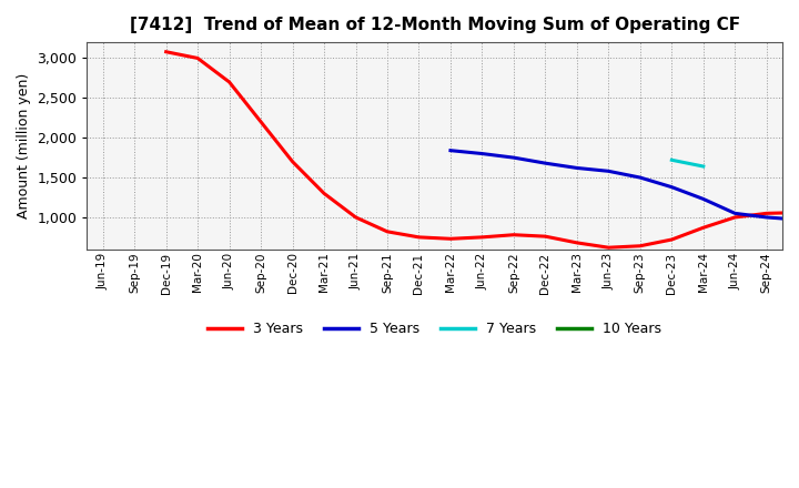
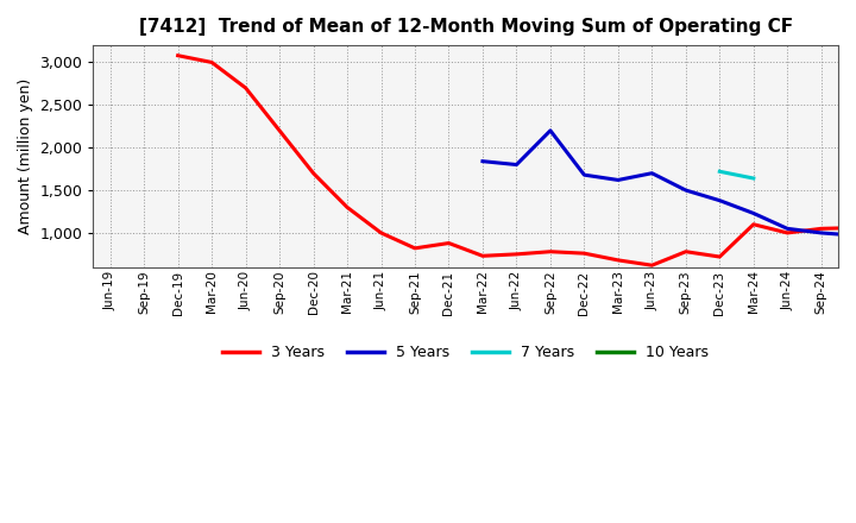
3 Years/Dec-21: 750 -> 880
5 Years/Sep-22: 1,750 -> 2,200
5 Years/Jun-23: 1,580 -> 1,700
3 Years/Sep-23: 640 -> 780
3 Years/Mar-24: 870 -> 1,100
